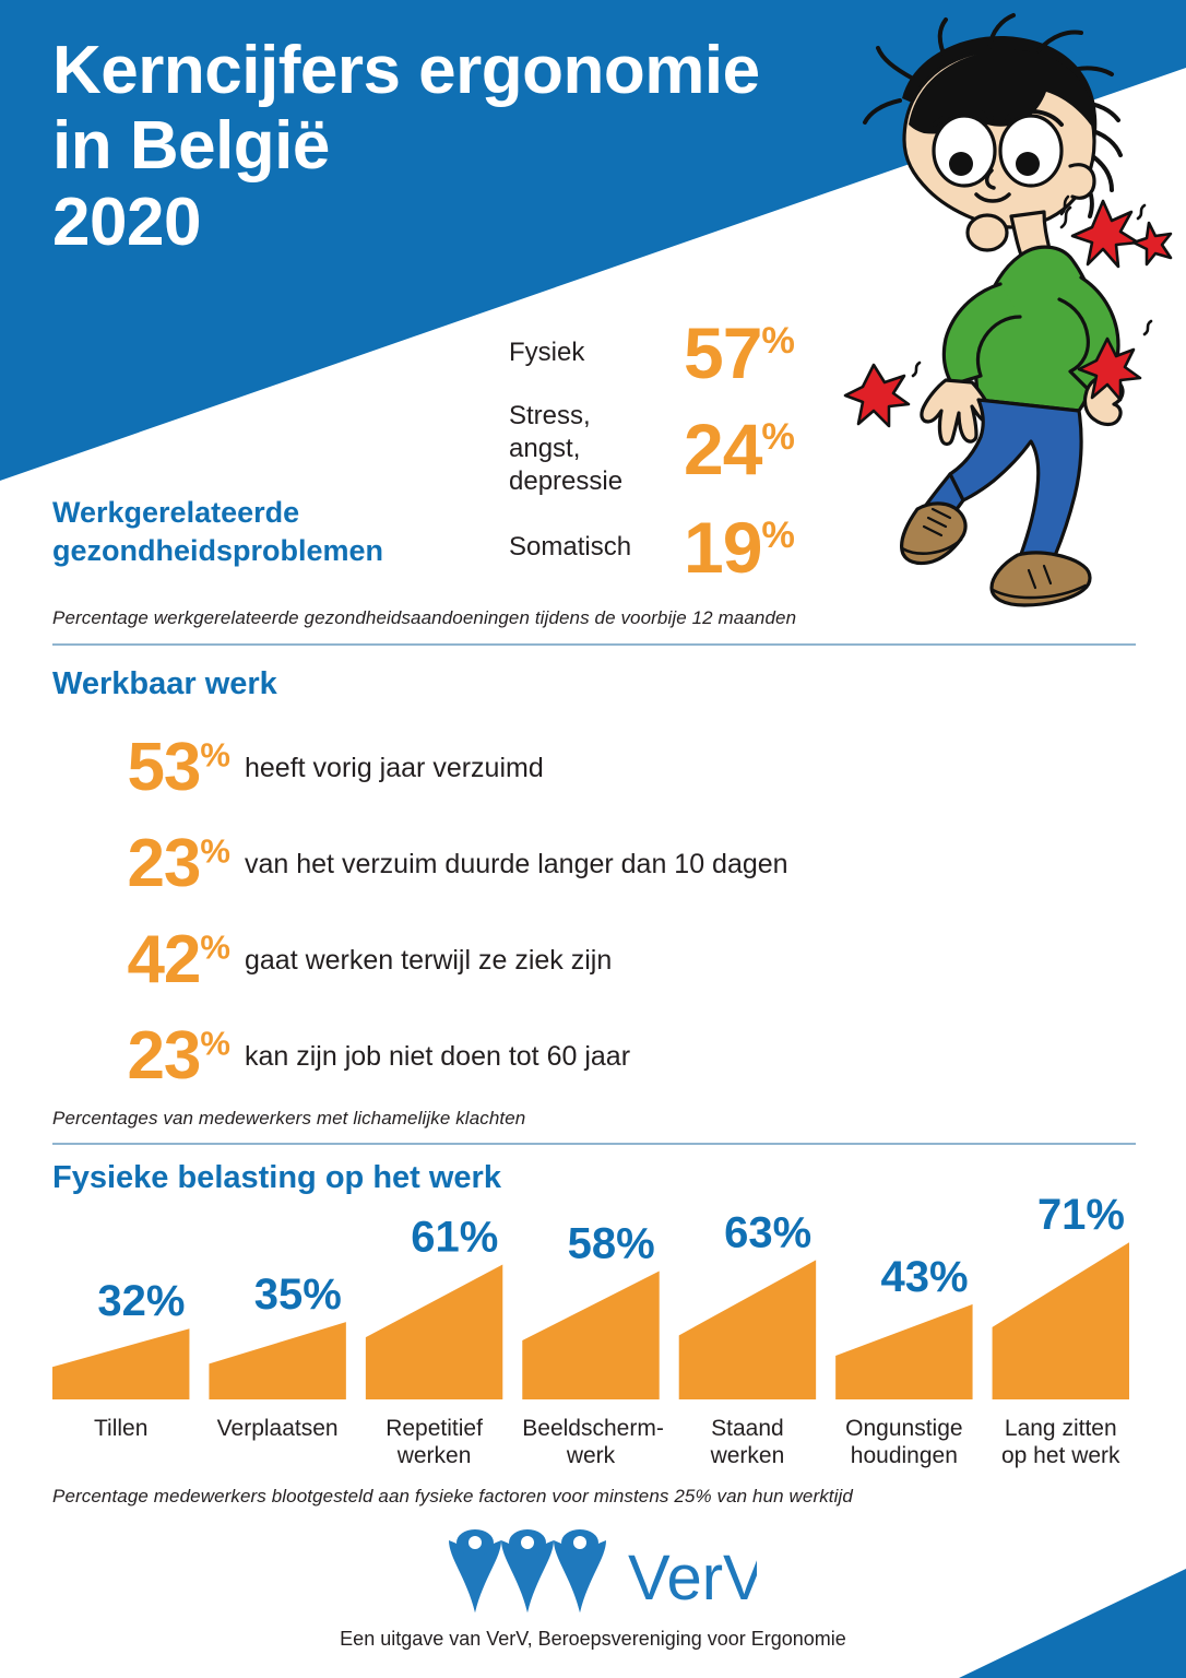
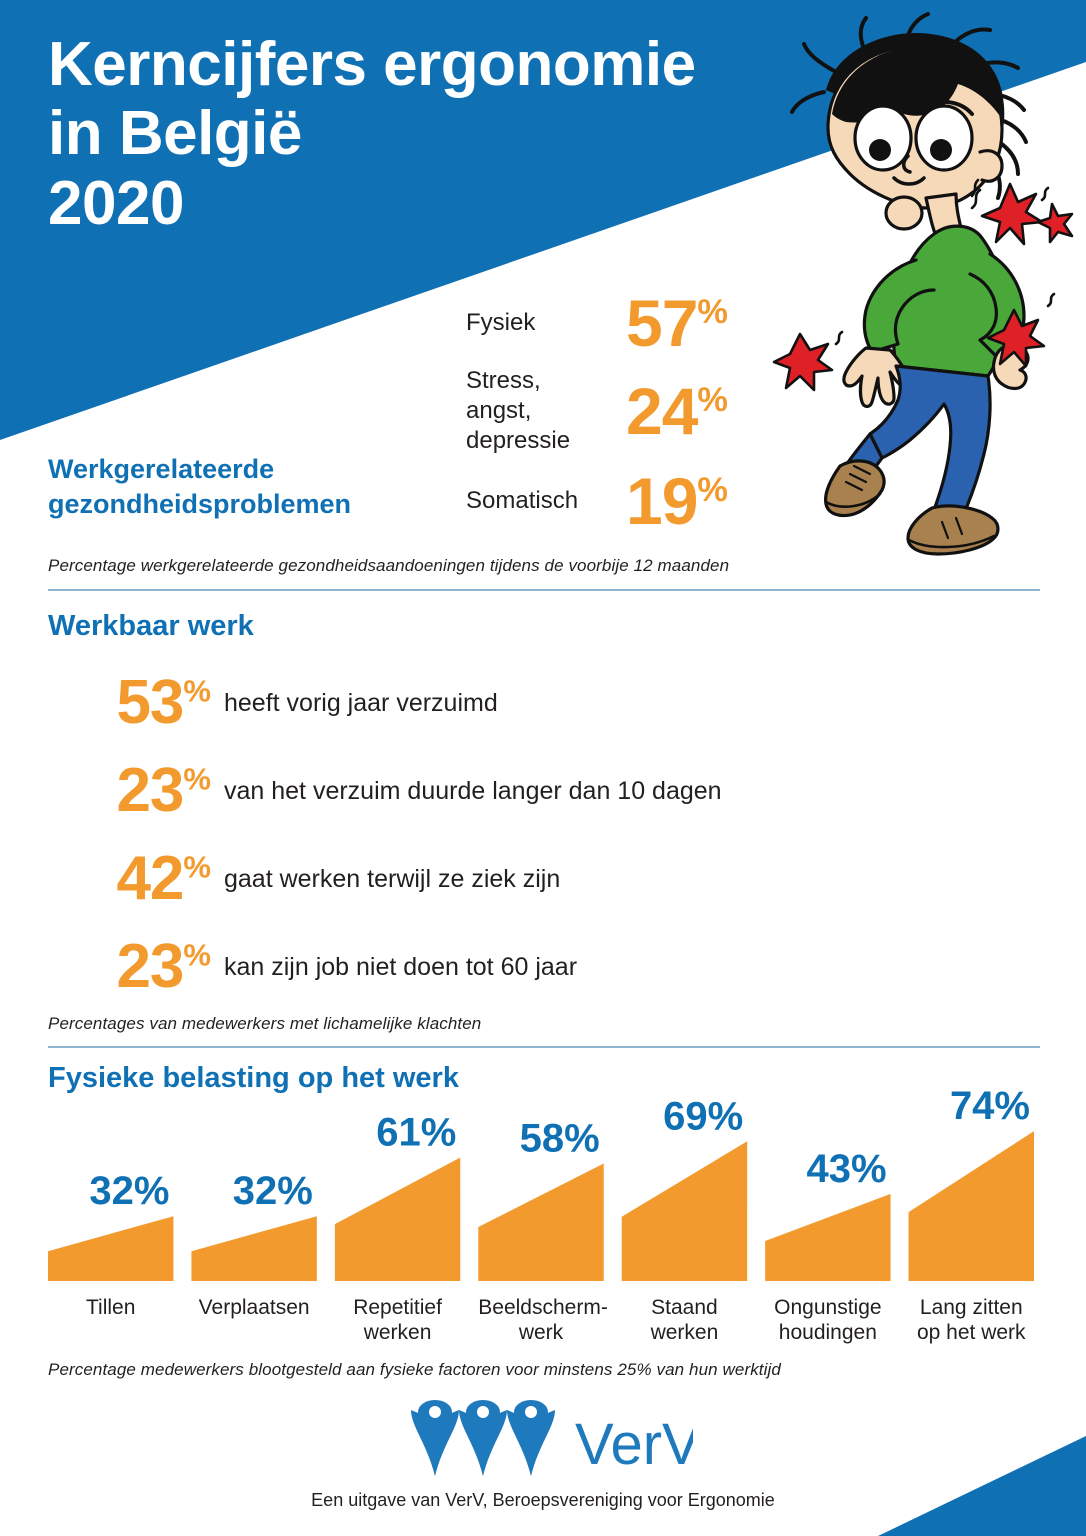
Verplaatsen: 35% -> 32%
Staand werken: 63% -> 69%
Lang zitten op het werk: 71% -> 74%
